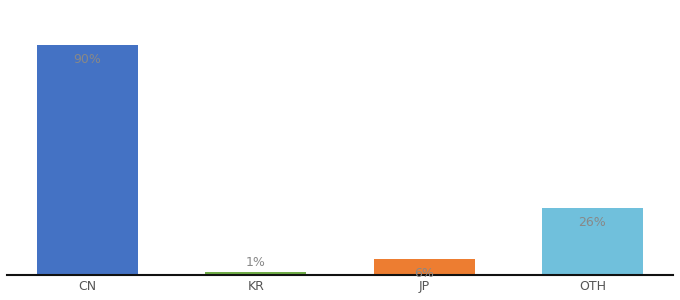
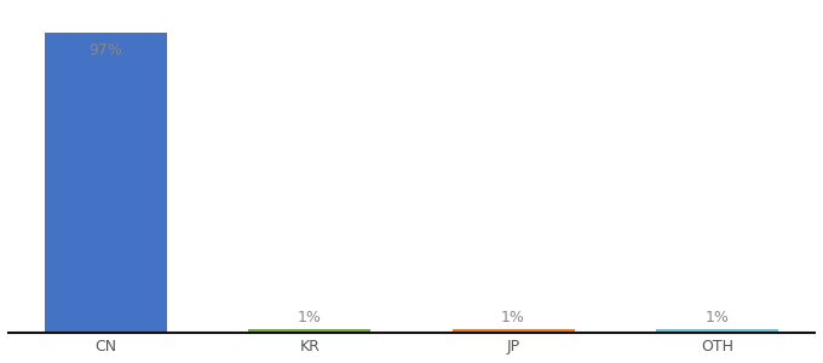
CN: 90% -> 97%
JP: 6% -> 1%
OTH: 26% -> 1%
